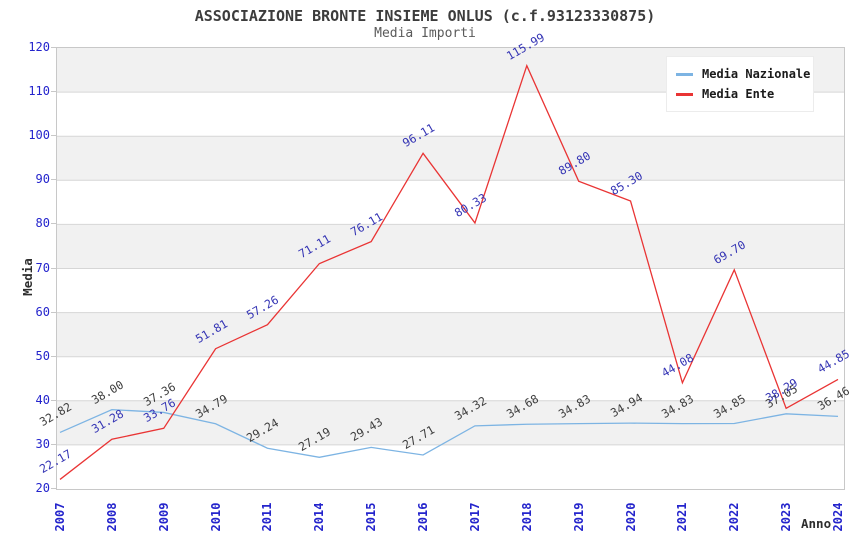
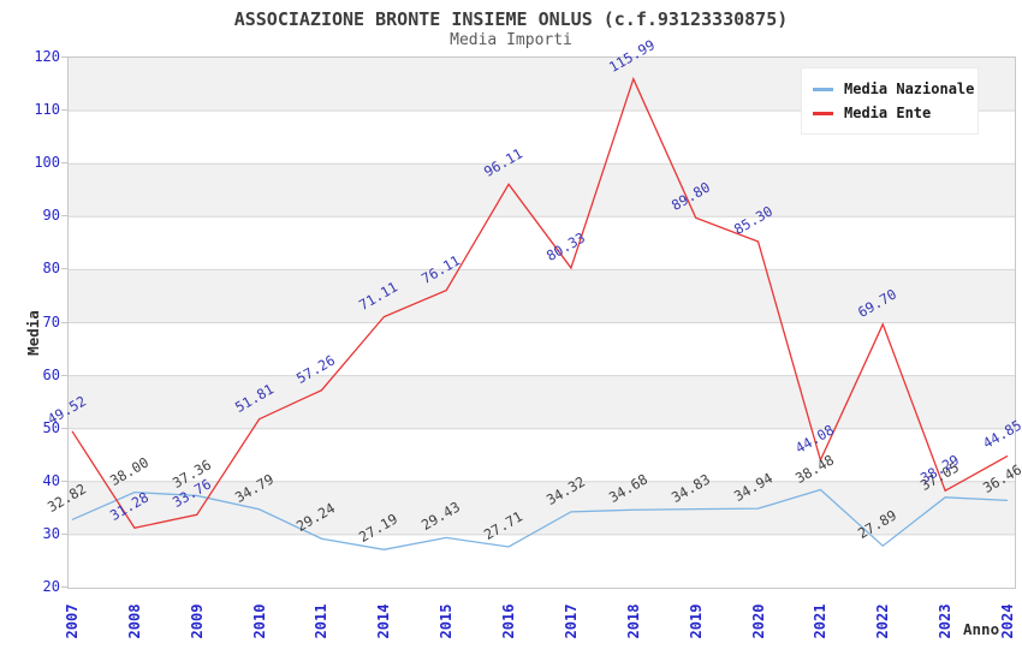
Media Ente/2007: 22.17 -> 49.52
Media Nazionale/2021: 34.83 -> 38.48
Media Nazionale/2022: 34.85 -> 27.89
